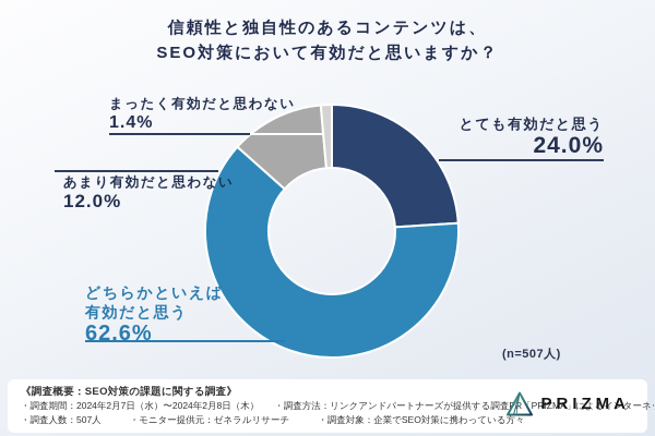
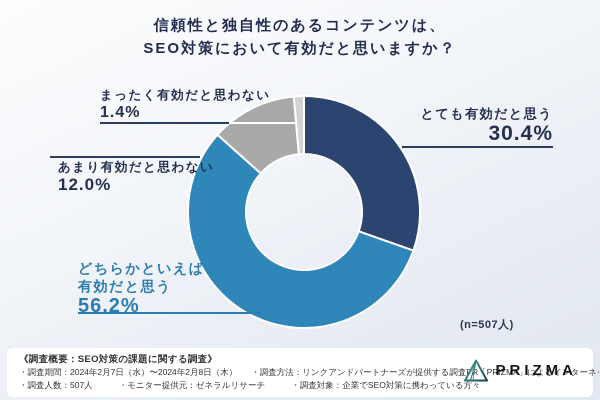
とても有効だと思う: 24.0% -> 30.4%
どちらかといえば有効だと思う: 62.6% -> 56.2%
